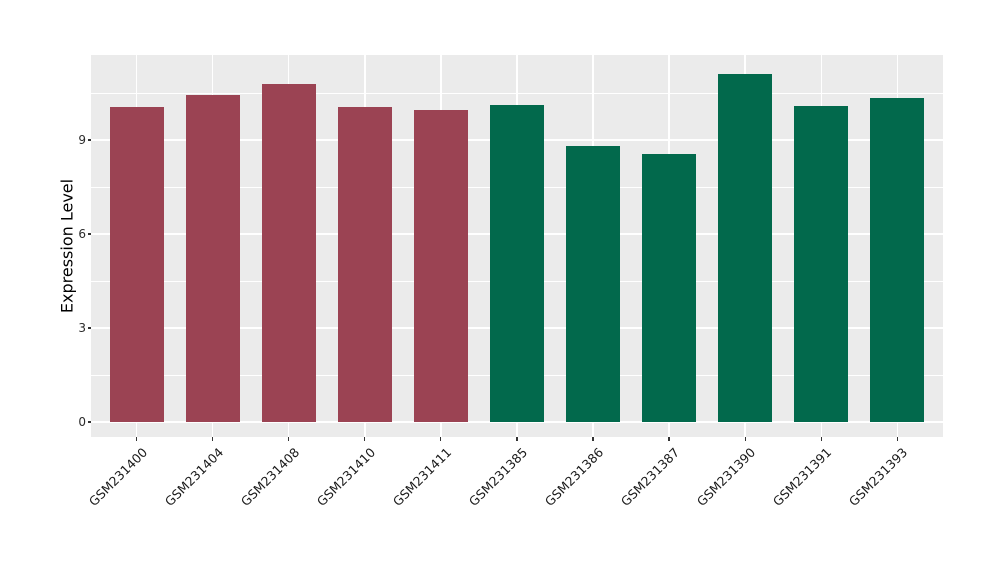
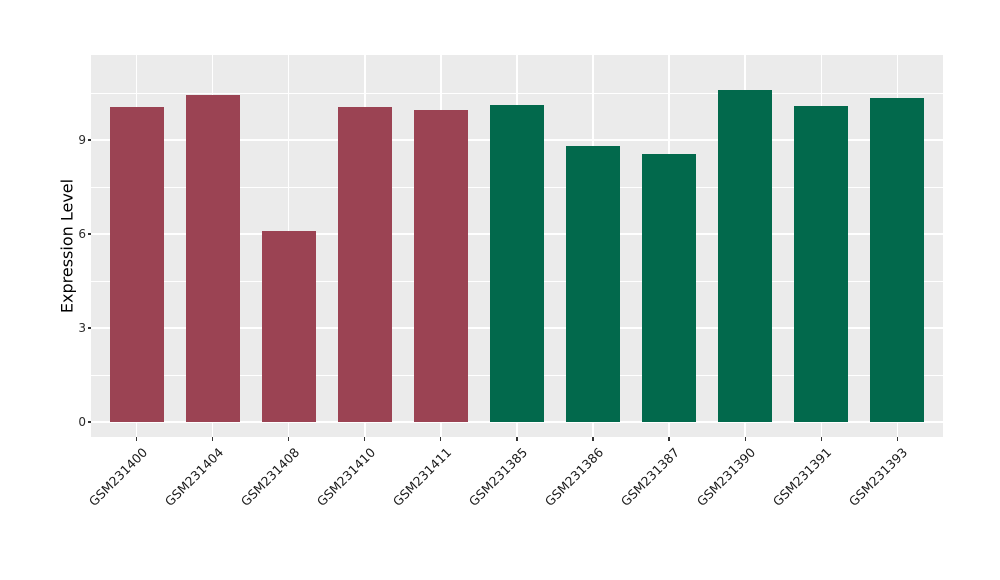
GSM231408: 10.8 -> 6.1
GSM231390: 11.1 -> 10.6
